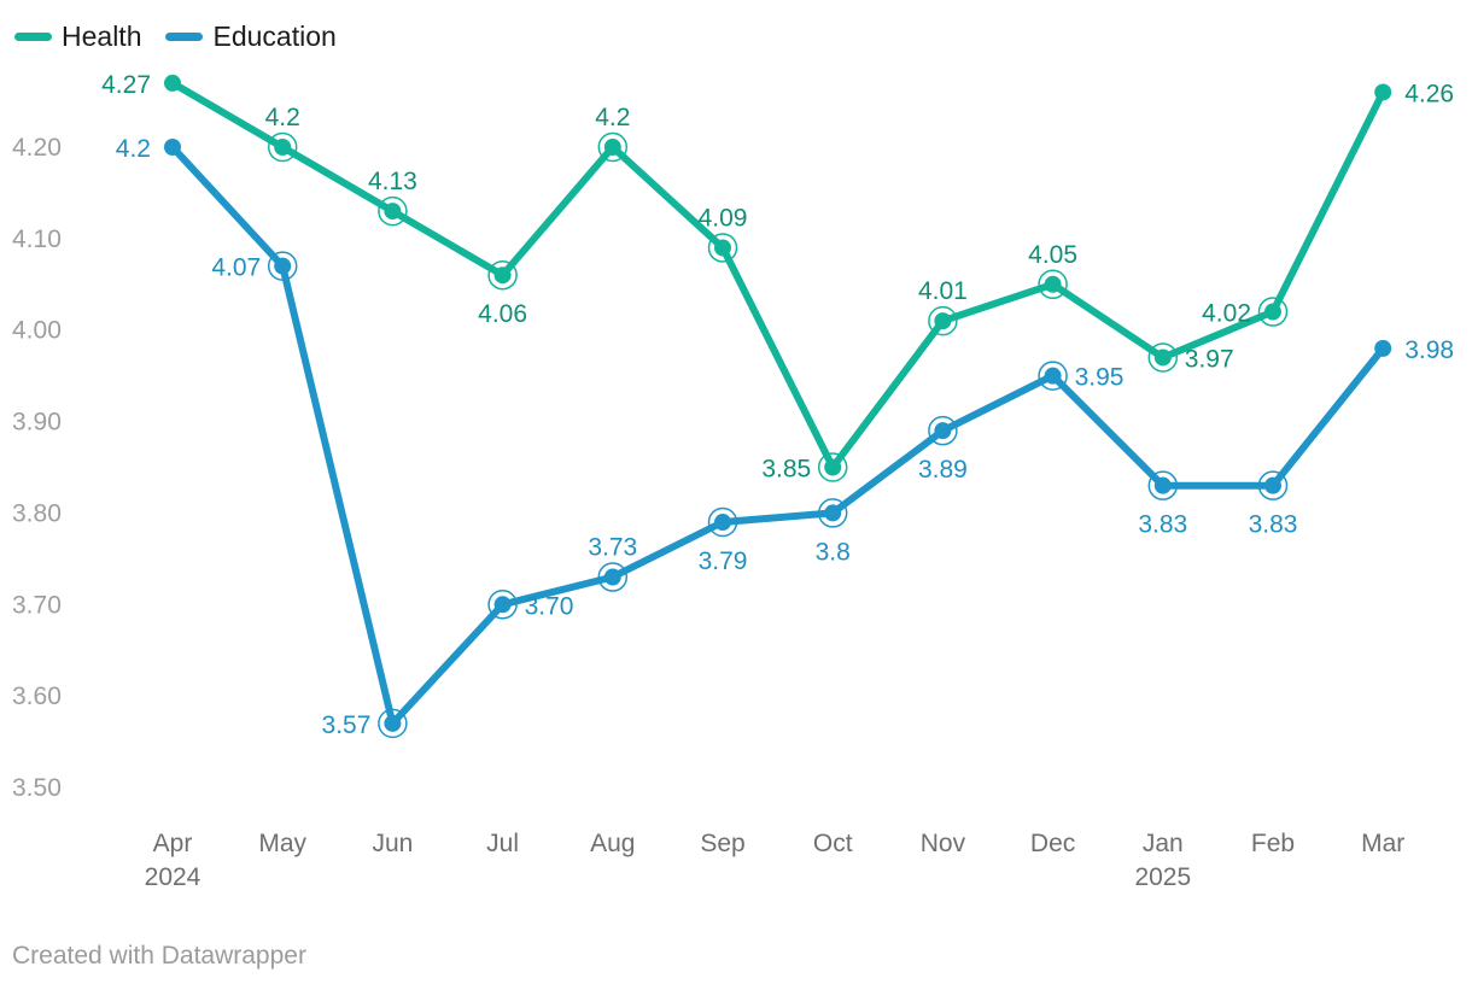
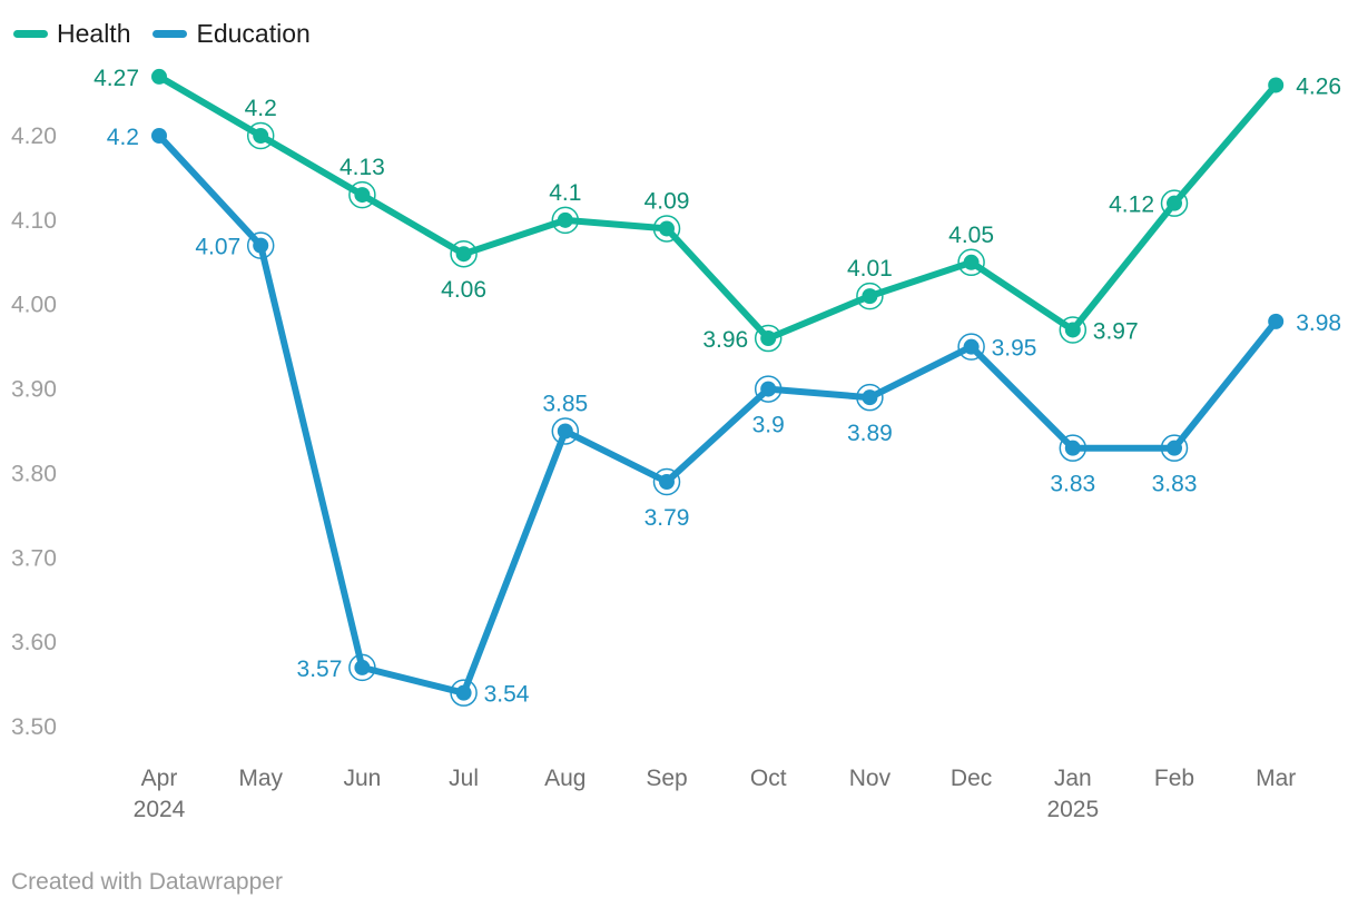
Education/Jul: 3.70 -> 3.54
Health/Aug: 4.2 -> 4.1
Education/Aug: 3.73 -> 3.85
Health/Oct: 3.85 -> 3.96
Education/Oct: 3.8 -> 3.9
Health/Feb: 4.02 -> 4.12
